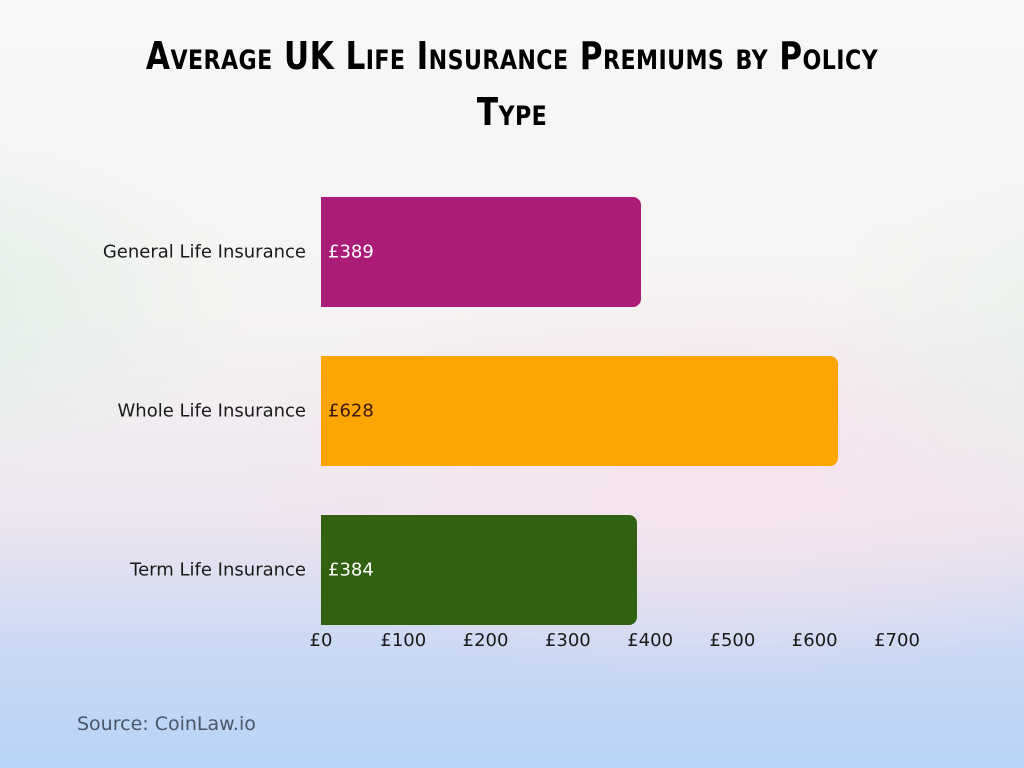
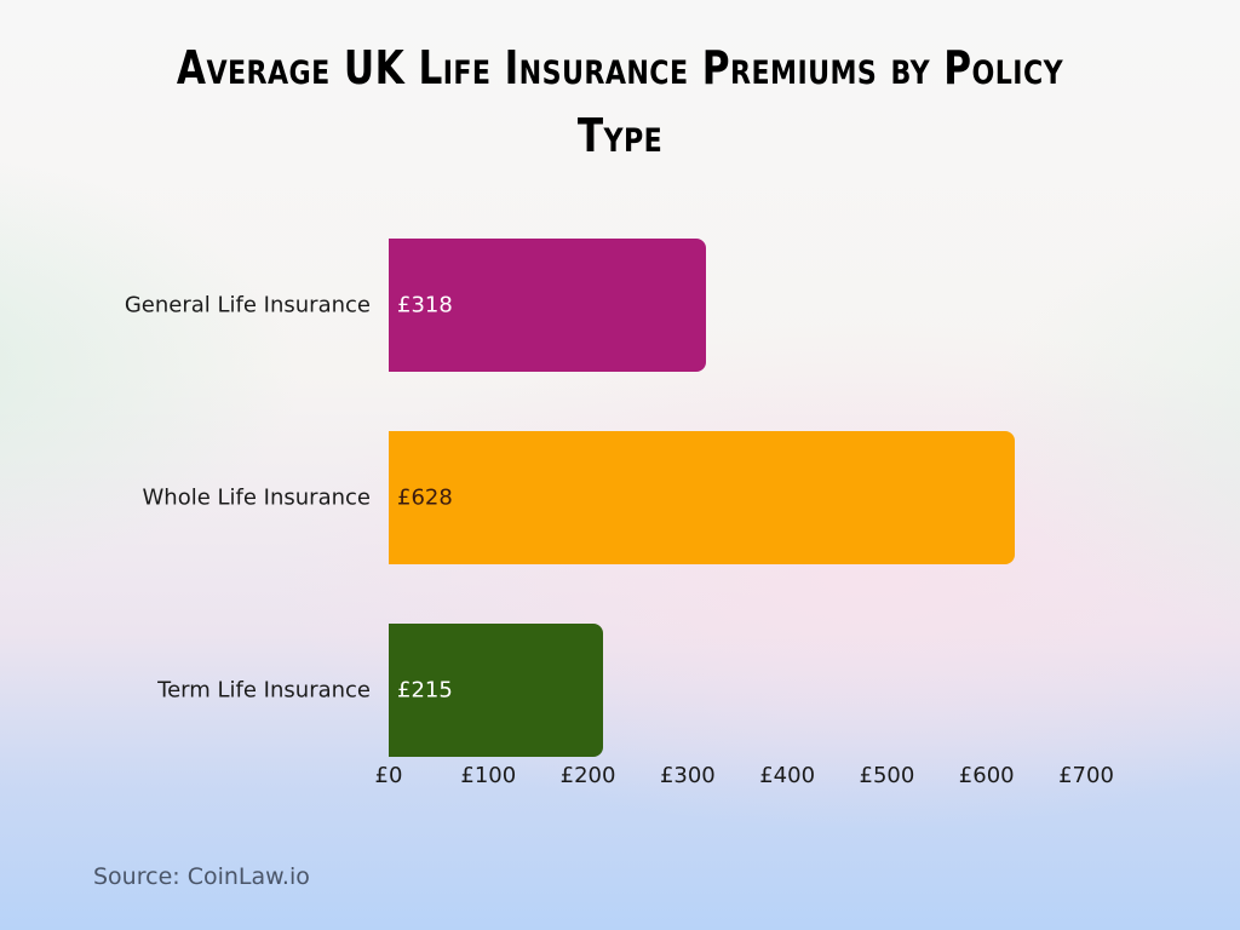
General Life Insurance: £389 -> £318
Term Life Insurance: £384 -> £215
